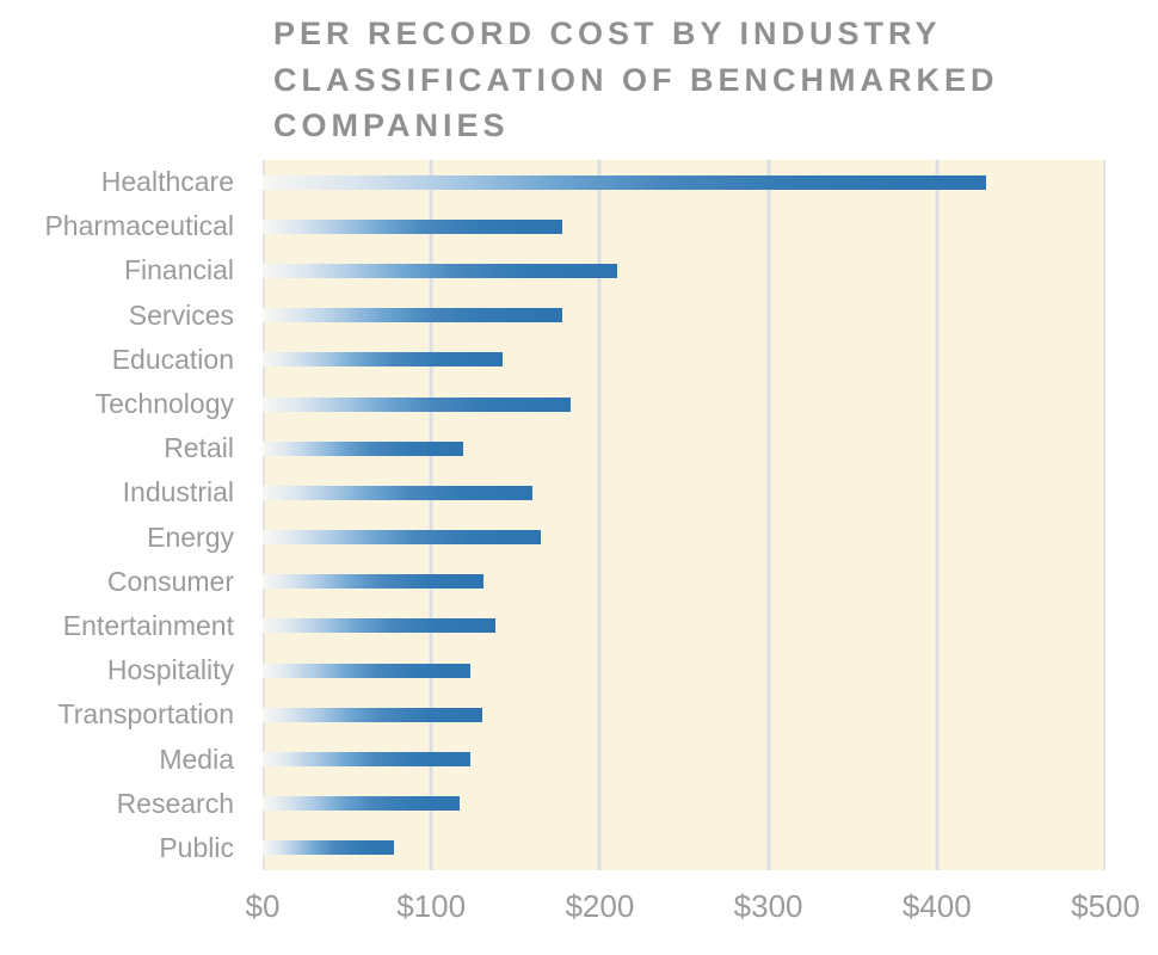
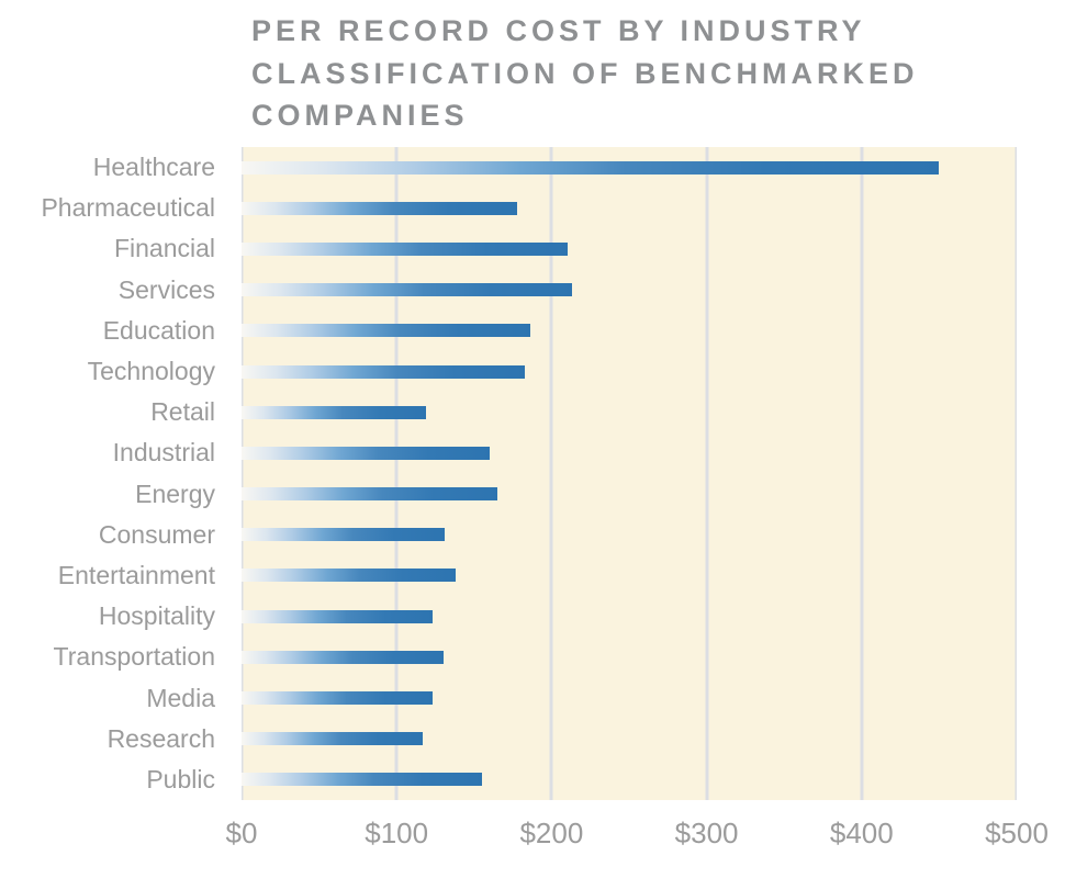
Healthcare: $429 -> $450
Services: $178 -> $213
Education: $142 -> $186
Public: $78 -> $155
